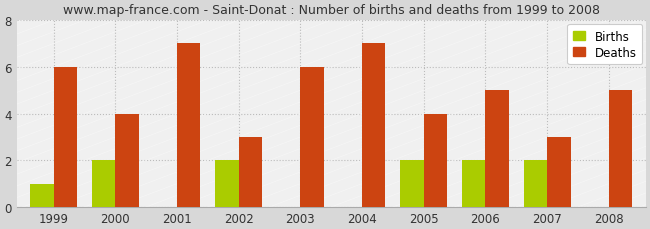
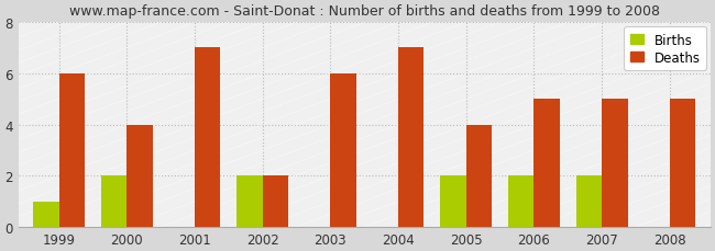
Deaths/2002: 3 -> 2
Deaths/2007: 3 -> 5
